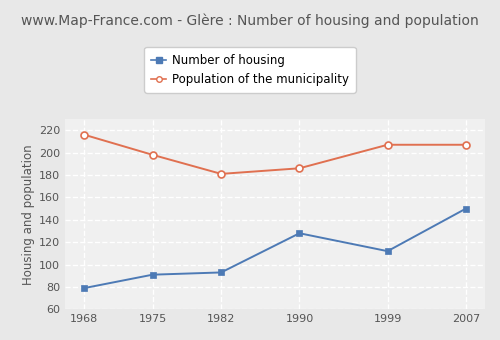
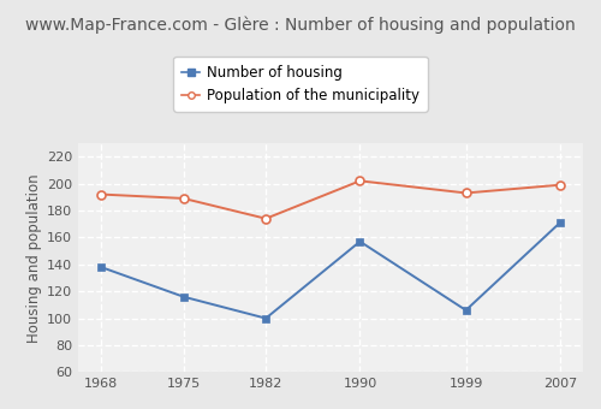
Number of housing/1968: 79 -> 138
Population of the municipality/1968: 216 -> 192
Number of housing/1975: 91 -> 116
Population of the municipality/1975: 198 -> 189
Number of housing/1982: 93 -> 100
Population of the municipality/1982: 181 -> 174
Number of housing/1990: 128 -> 157
Population of the municipality/1990: 186 -> 202
Number of housing/1999: 112 -> 106
Population of the municipality/1999: 207 -> 193
Number of housing/2007: 150 -> 171
Population of the municipality/2007: 207 -> 199
